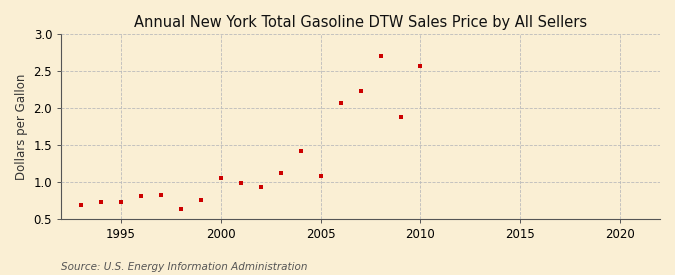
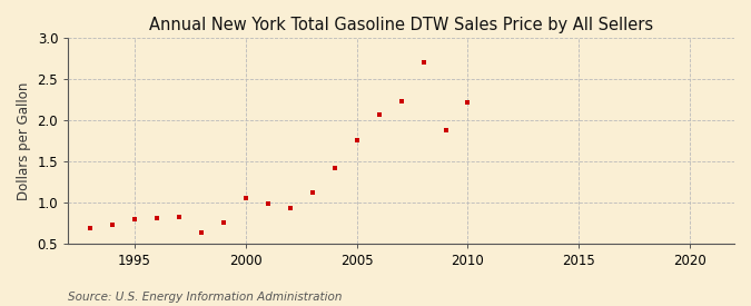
1995: 0.72 -> 0.80
2005: 1.08 -> 1.76
2010: 2.56 -> 2.22
